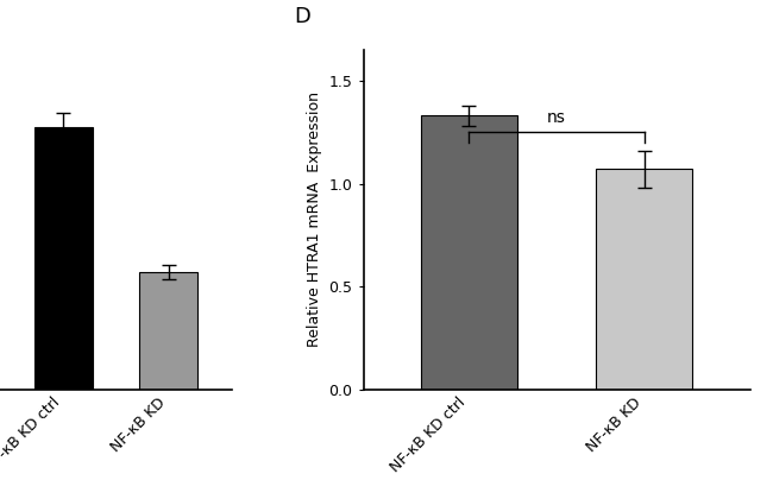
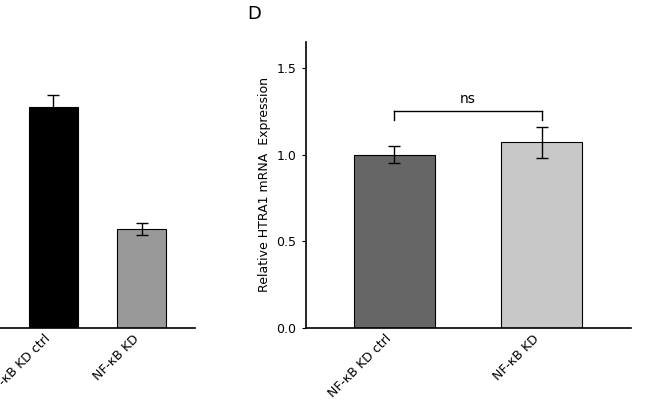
NF-κB KD ctrl: 1.33 -> 1.00
